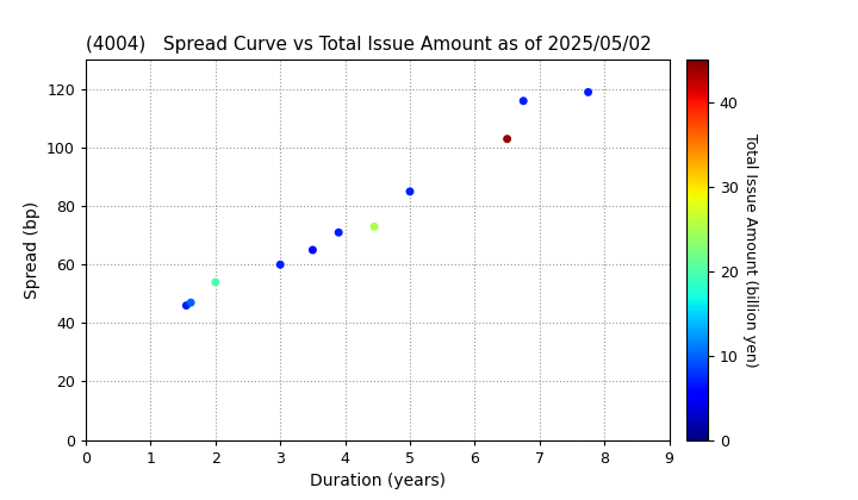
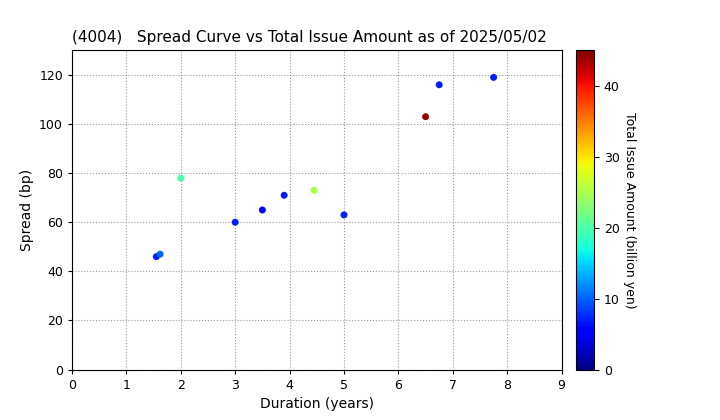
2: 54 -> 78
5: 85 -> 63
